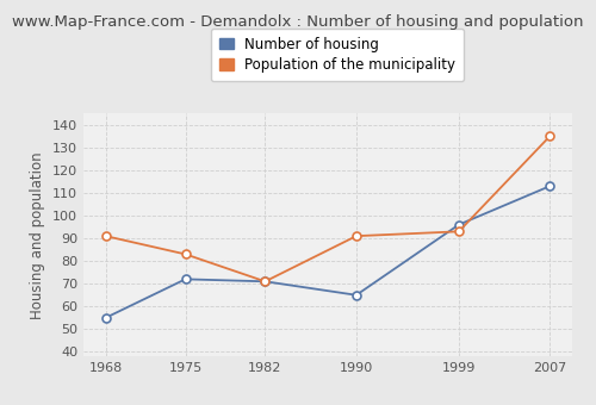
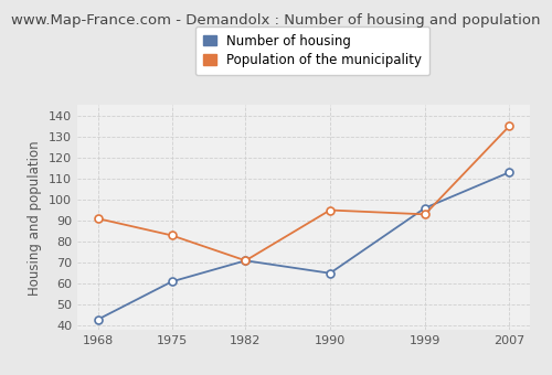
Number of housing/1968: 55 -> 43
Number of housing/1975: 72 -> 61
Population of the municipality/1990: 91 -> 95
